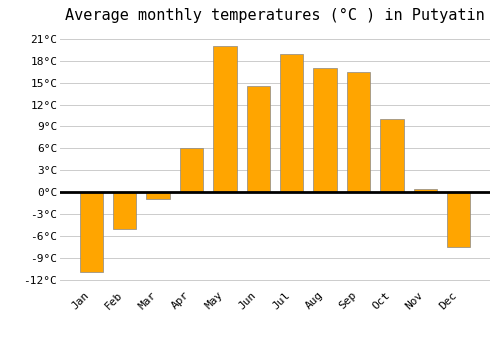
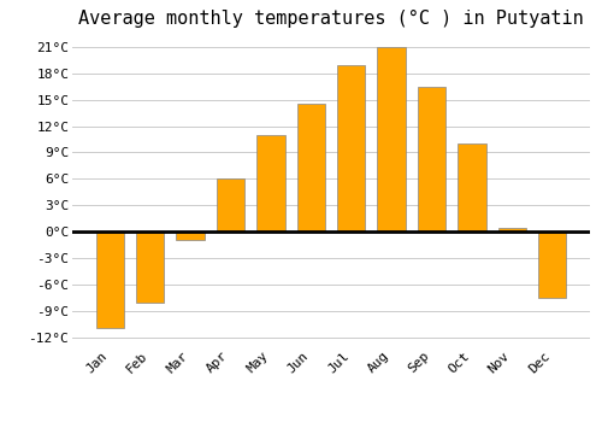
Feb: -5.0°C -> -8.0°C
May: 20.0°C -> 11.0°C
Aug: 17.0°C -> 21.0°C
